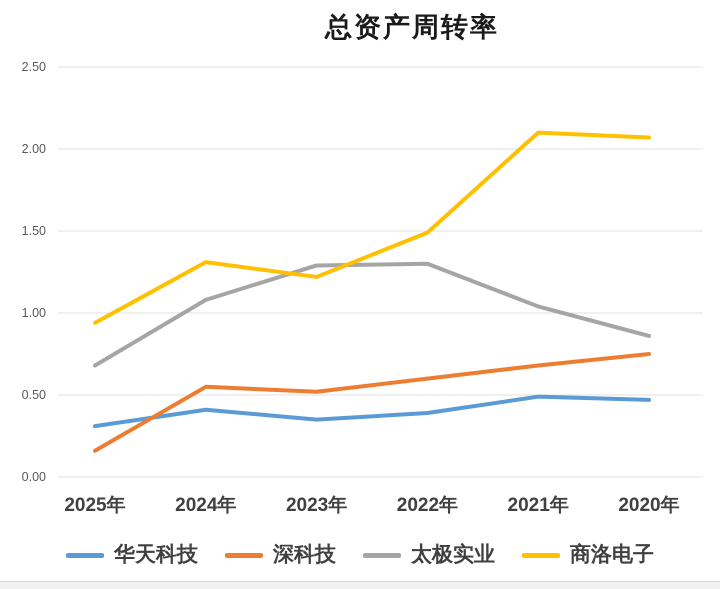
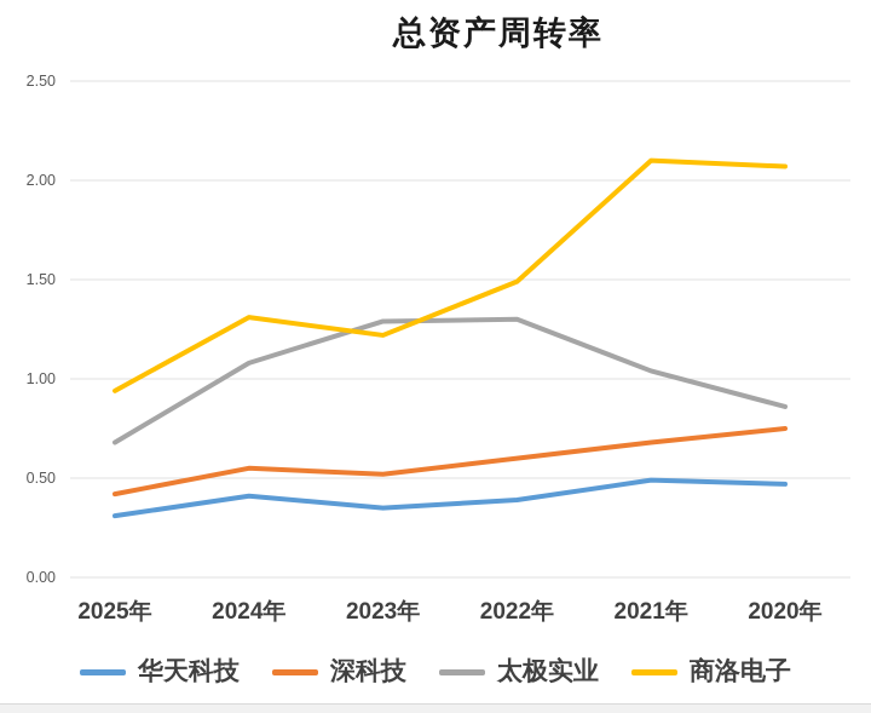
深科技/2025年: 0.16 -> 0.42
